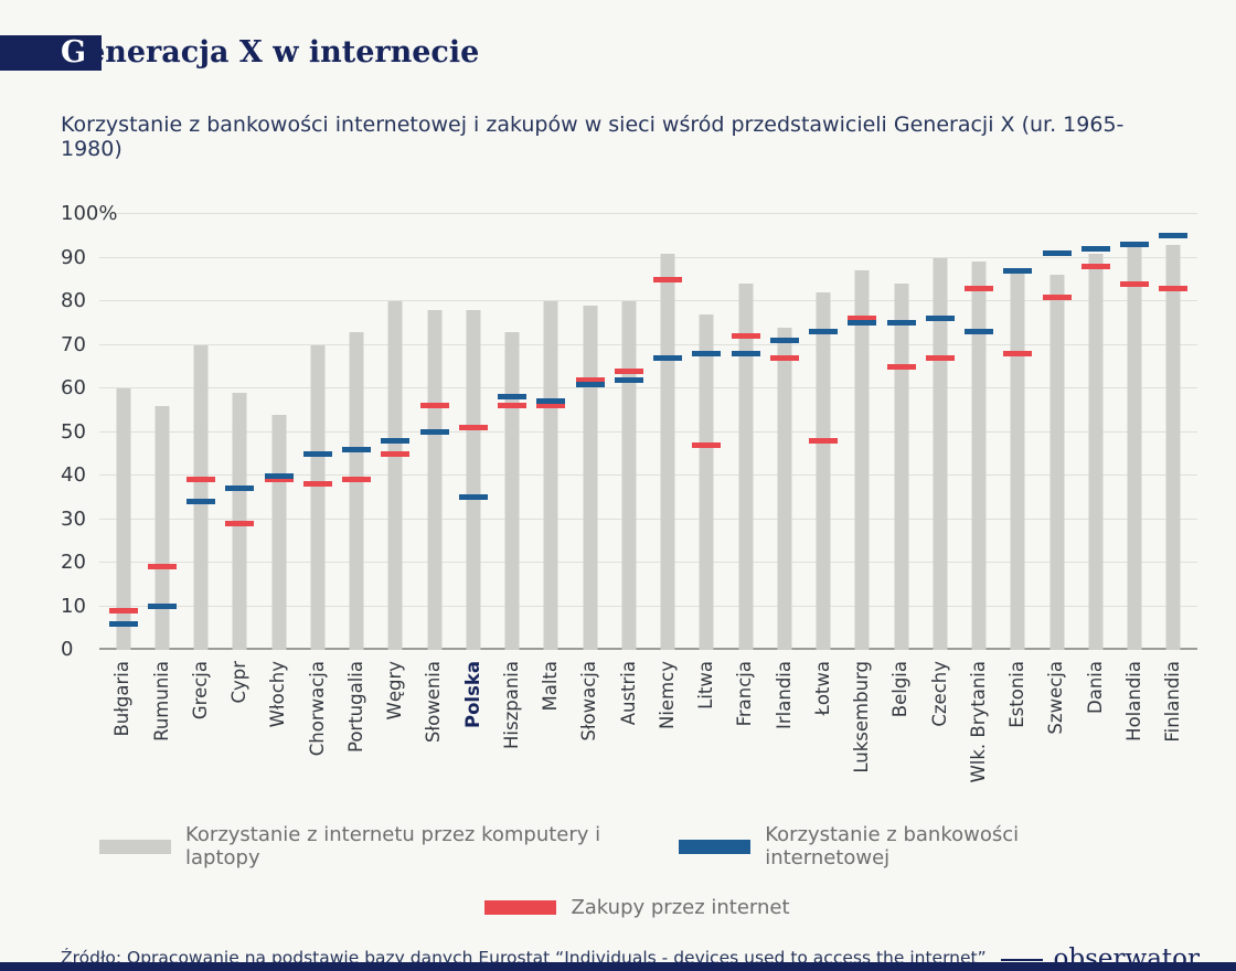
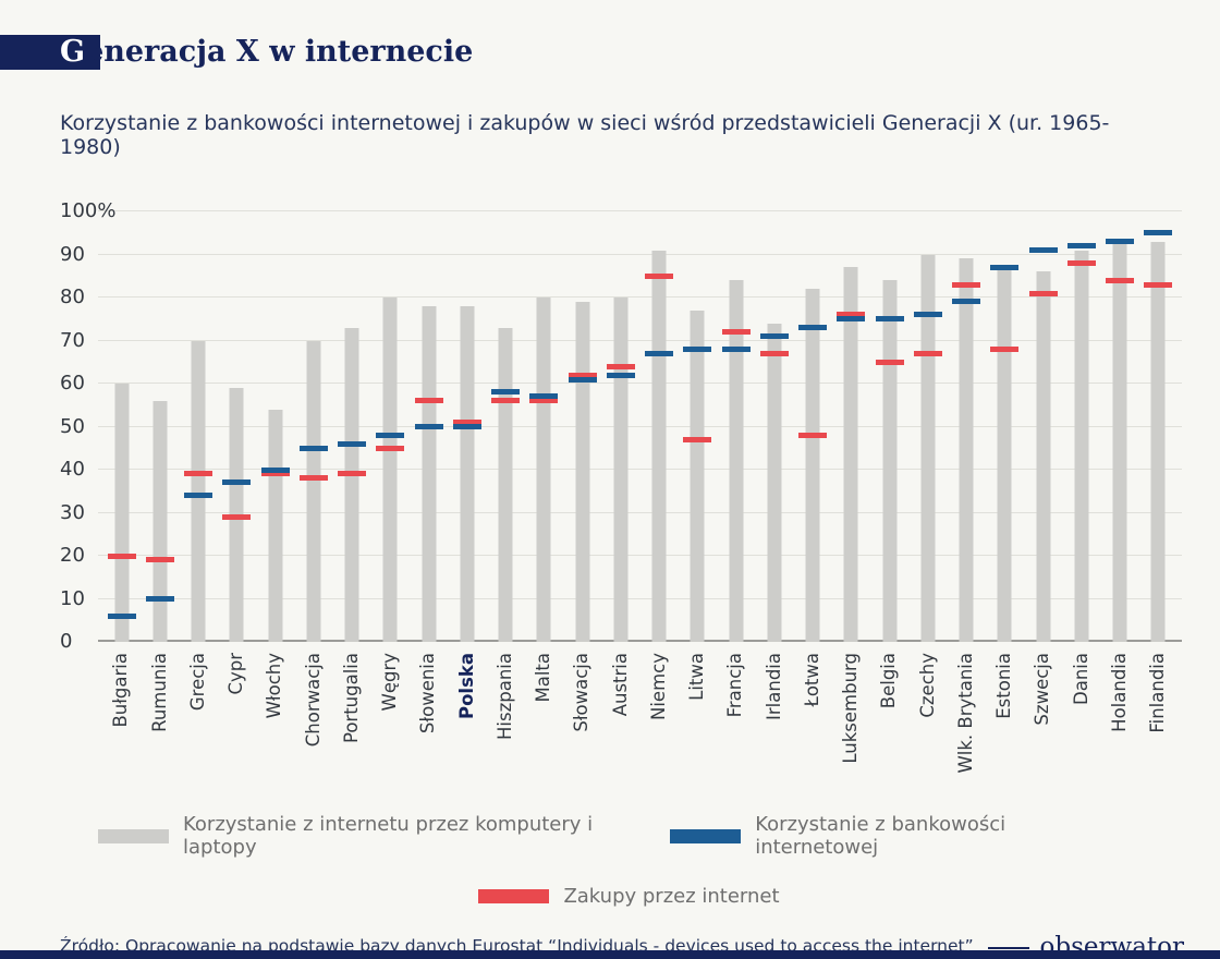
Zakupy przez internet/Bułgaria: 9% -> 20%
Korzystanie z bankowości internetowej/Polska: 35% -> 50%
Korzystanie z bankowości internetowej/Wlk. Brytania: 73% -> 79%
